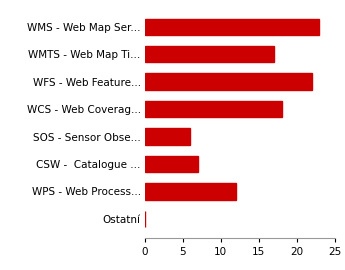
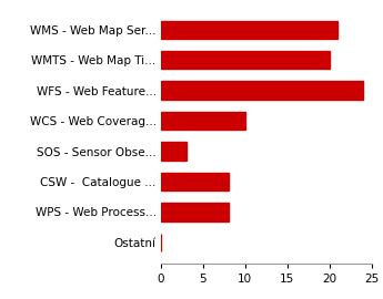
WMS - Web Map Ser...: 23 -> 21
WMTS - Web Map Ti...: 17 -> 20
WFS - Web Feature...: 22 -> 24
WCS - Web Coverag...: 18 -> 10
SOS - Sensor Obse...: 6 -> 3
CSW - Catalogue ...: 7 -> 8
WPS - Web Process...: 12 -> 8
